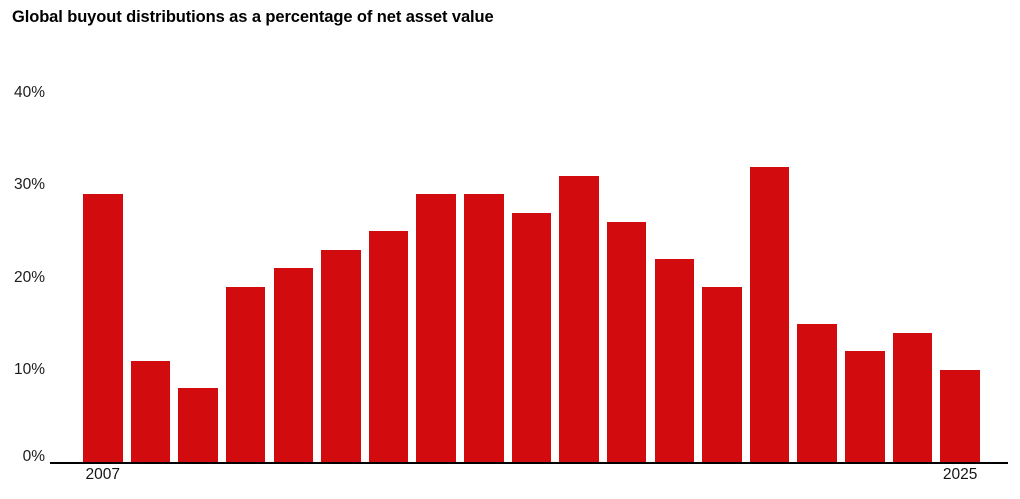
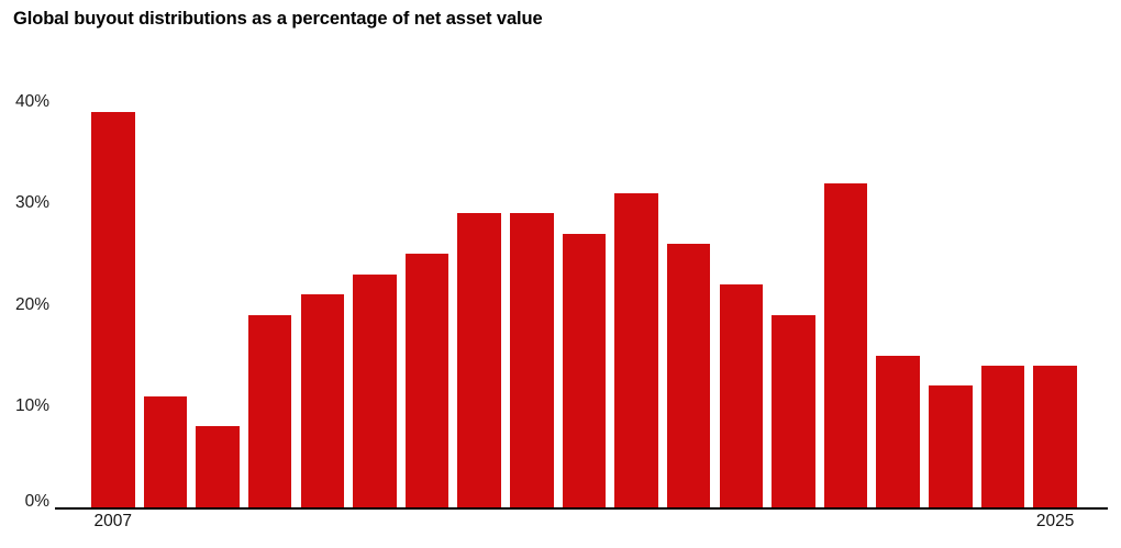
2007: 29% -> 39%
2025: 10% -> 14%
